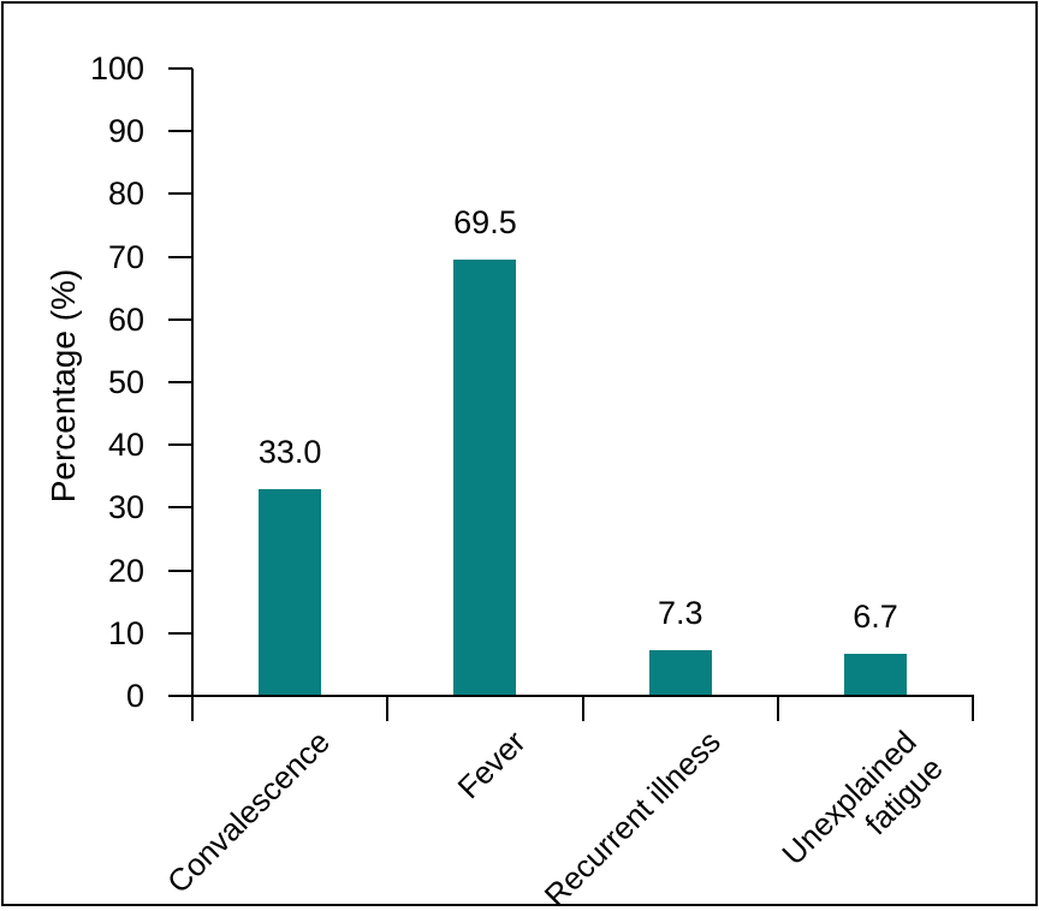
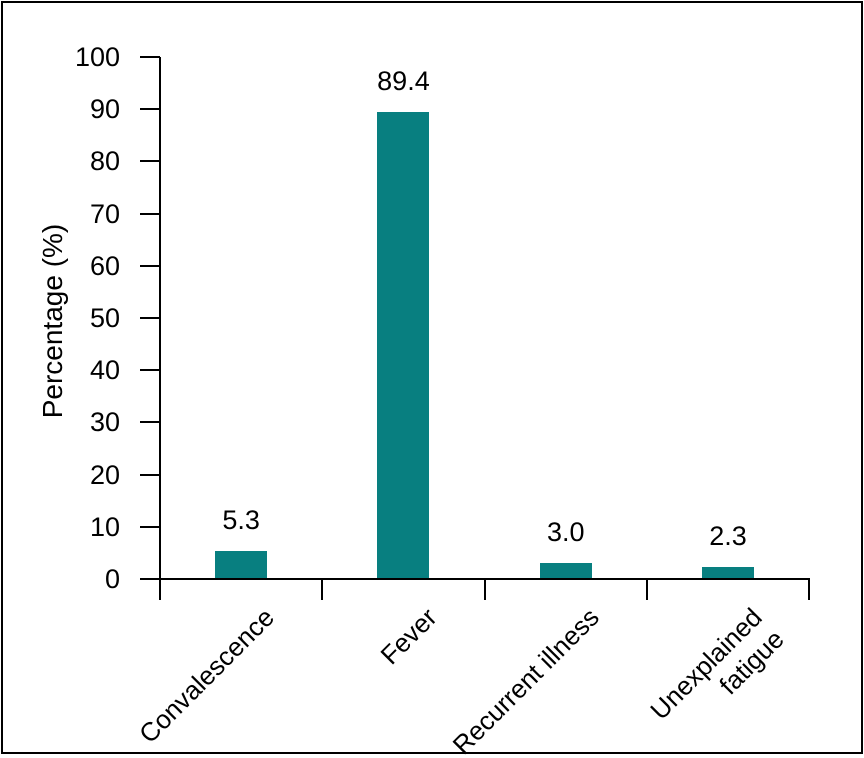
Convalescence: 33.0 -> 5.3
Fever: 69.5 -> 89.4
Recurrent illness: 7.3 -> 3.0
Unexplained fatigue: 6.7 -> 2.3
